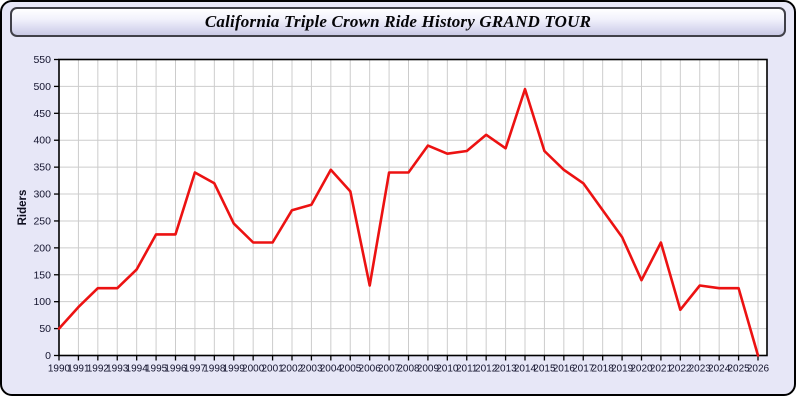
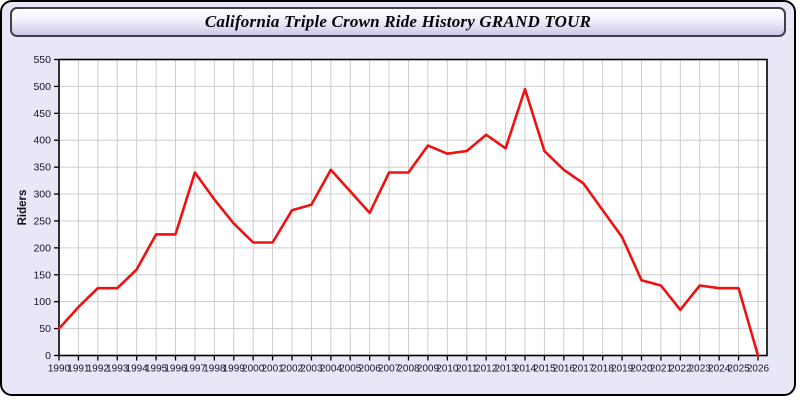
1998: 320 -> 290
2006: 130 -> 260
2021: 210 -> 130
